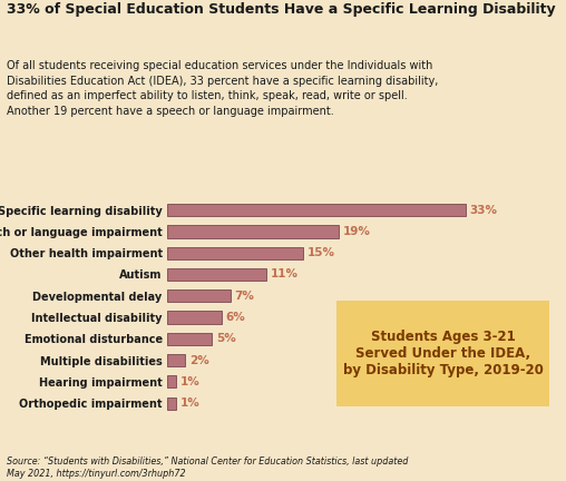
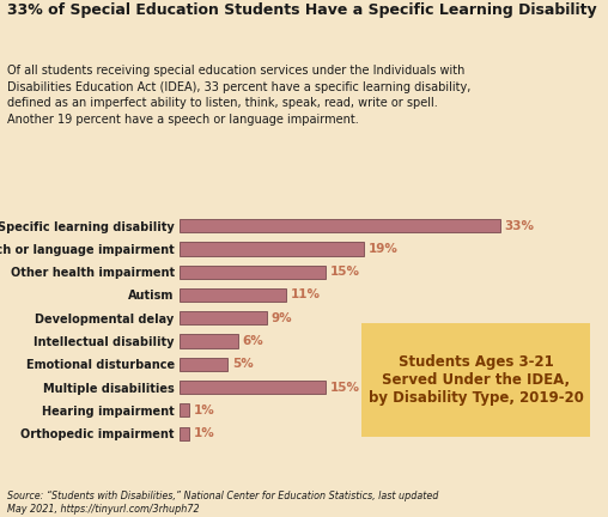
Developmental delay: 7% -> 9%
Multiple disabilities: 2% -> 15%
